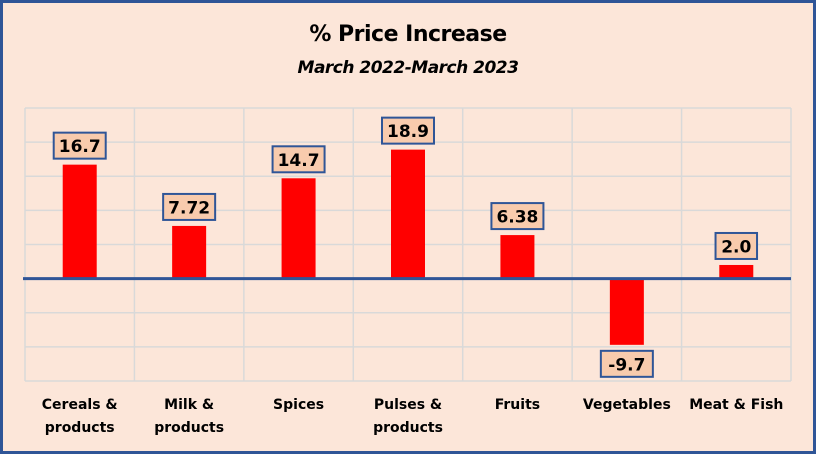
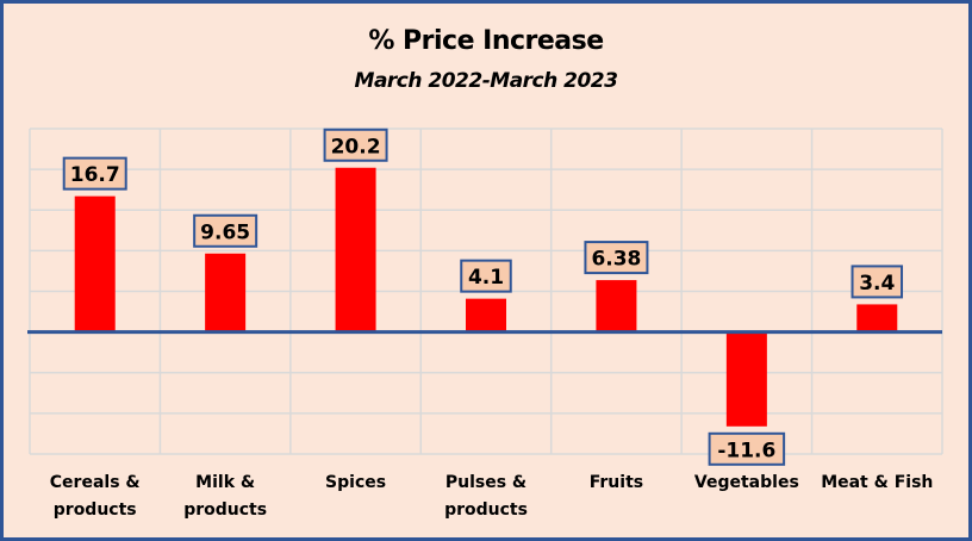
Milk & products: 7.72 -> 9.65
Spices: 14.7 -> 20.2
Pulses & products: 18.9 -> 4.1
Vegetables: -9.7 -> -11.6
Meat & Fish: 2.0 -> 3.4
